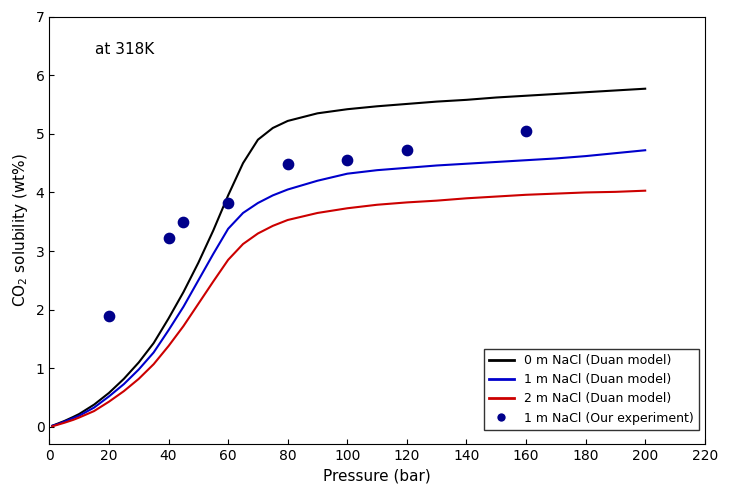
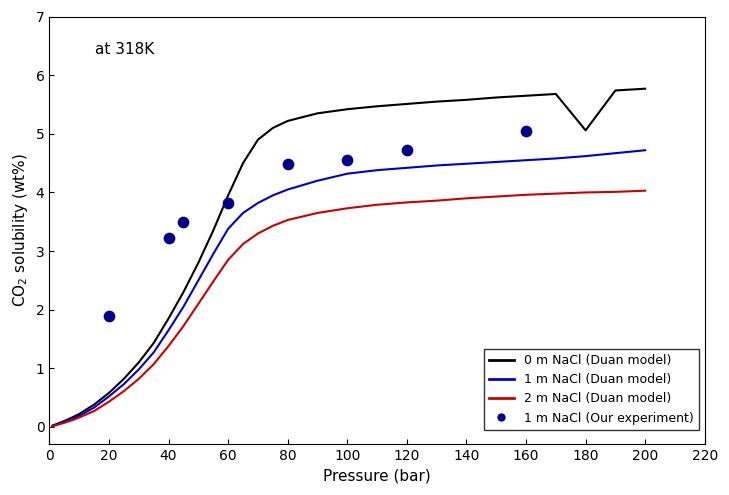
0 m NaCl (Duan model)/180: 5.71 -> 5.06
